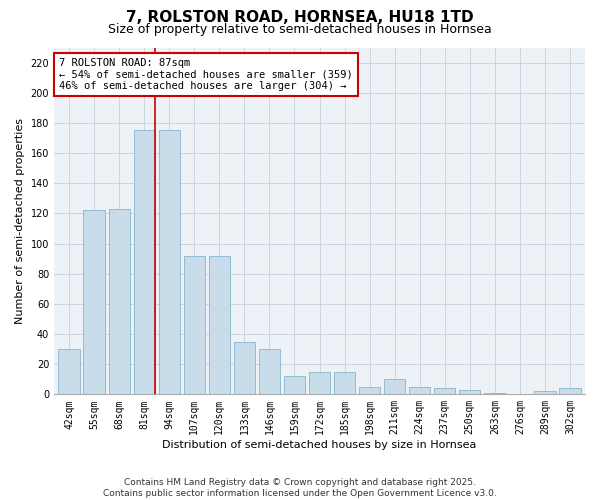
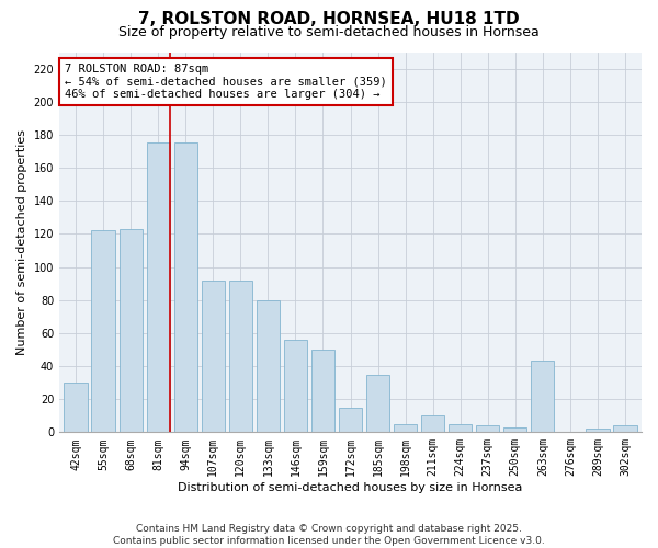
133sqm: 35 -> 80
146sqm: 30 -> 56
159sqm: 12 -> 50
185sqm: 15 -> 35
263sqm: 1 -> 43
